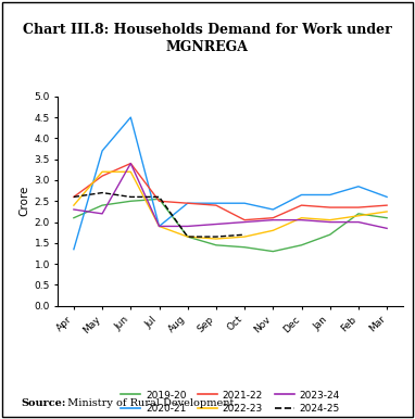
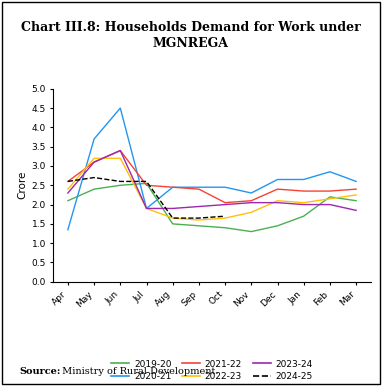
2023-24/May: 2.20 -> 3.10
2019-20/Aug: 1.65 -> 1.50
